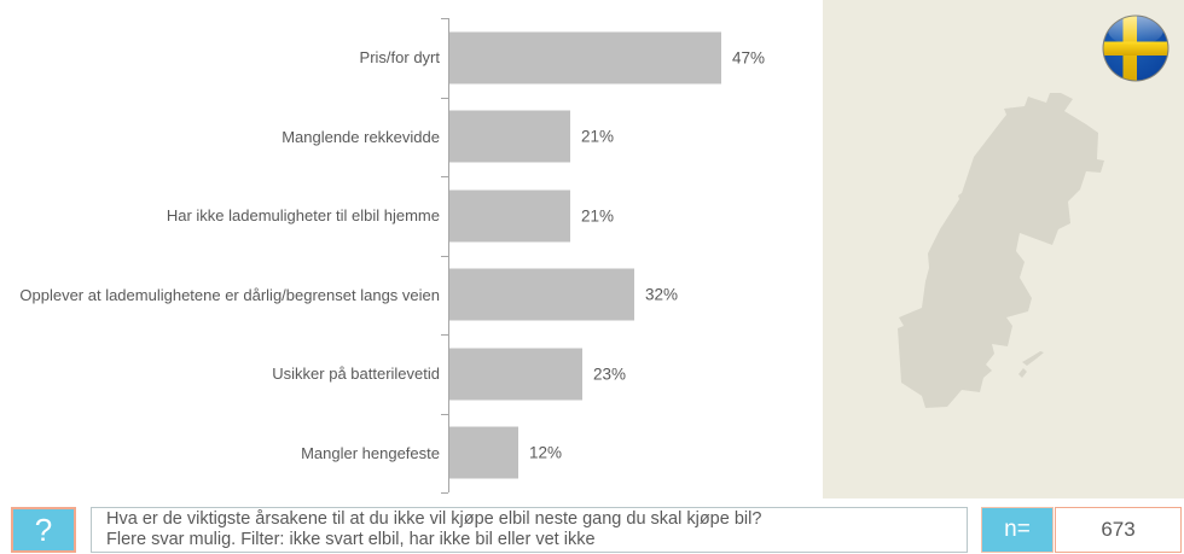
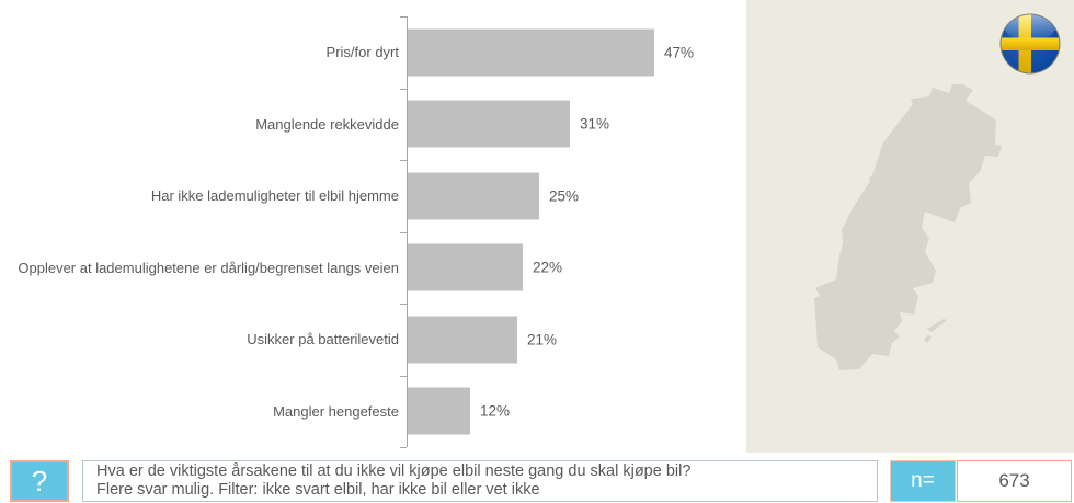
Manglende rekkevidde: 21% -> 31%
Har ikke lademuligheter til elbil hjemme: 21% -> 25%
Opplever at lademulighetene er dårlig/begrenset langs veien: 32% -> 22%
Usikker på batterilevetid: 23% -> 21%
